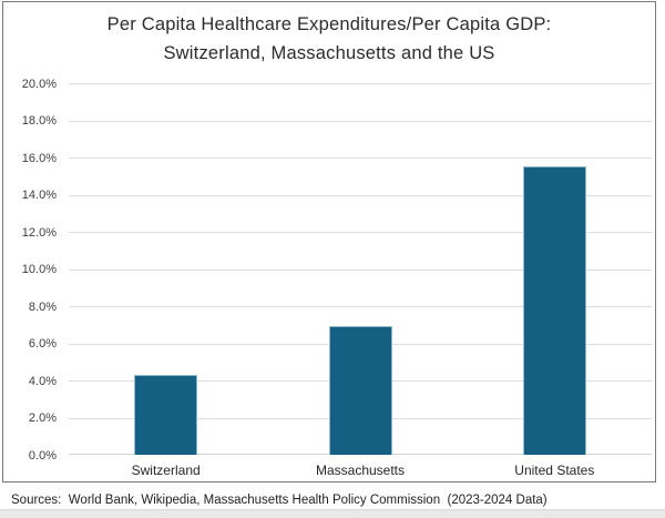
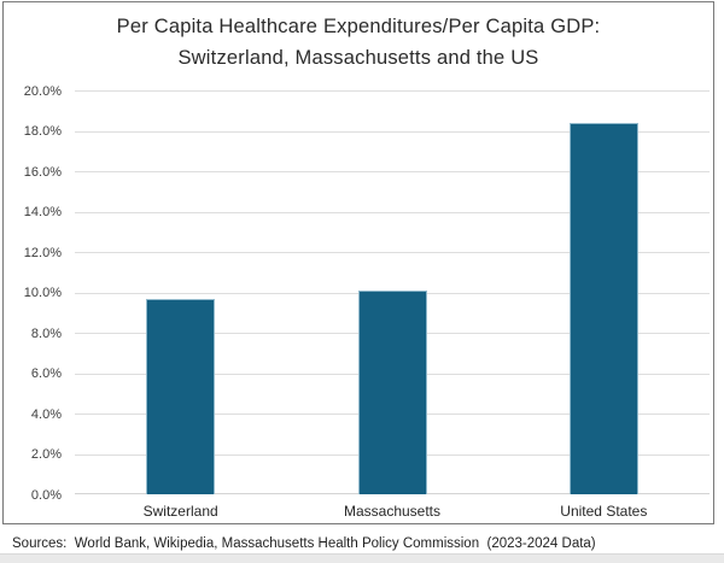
Switzerland: 4.3% -> 9.7%
Massachusetts: 6.9% -> 10.1%
United States: 15.5% -> 18.4%
